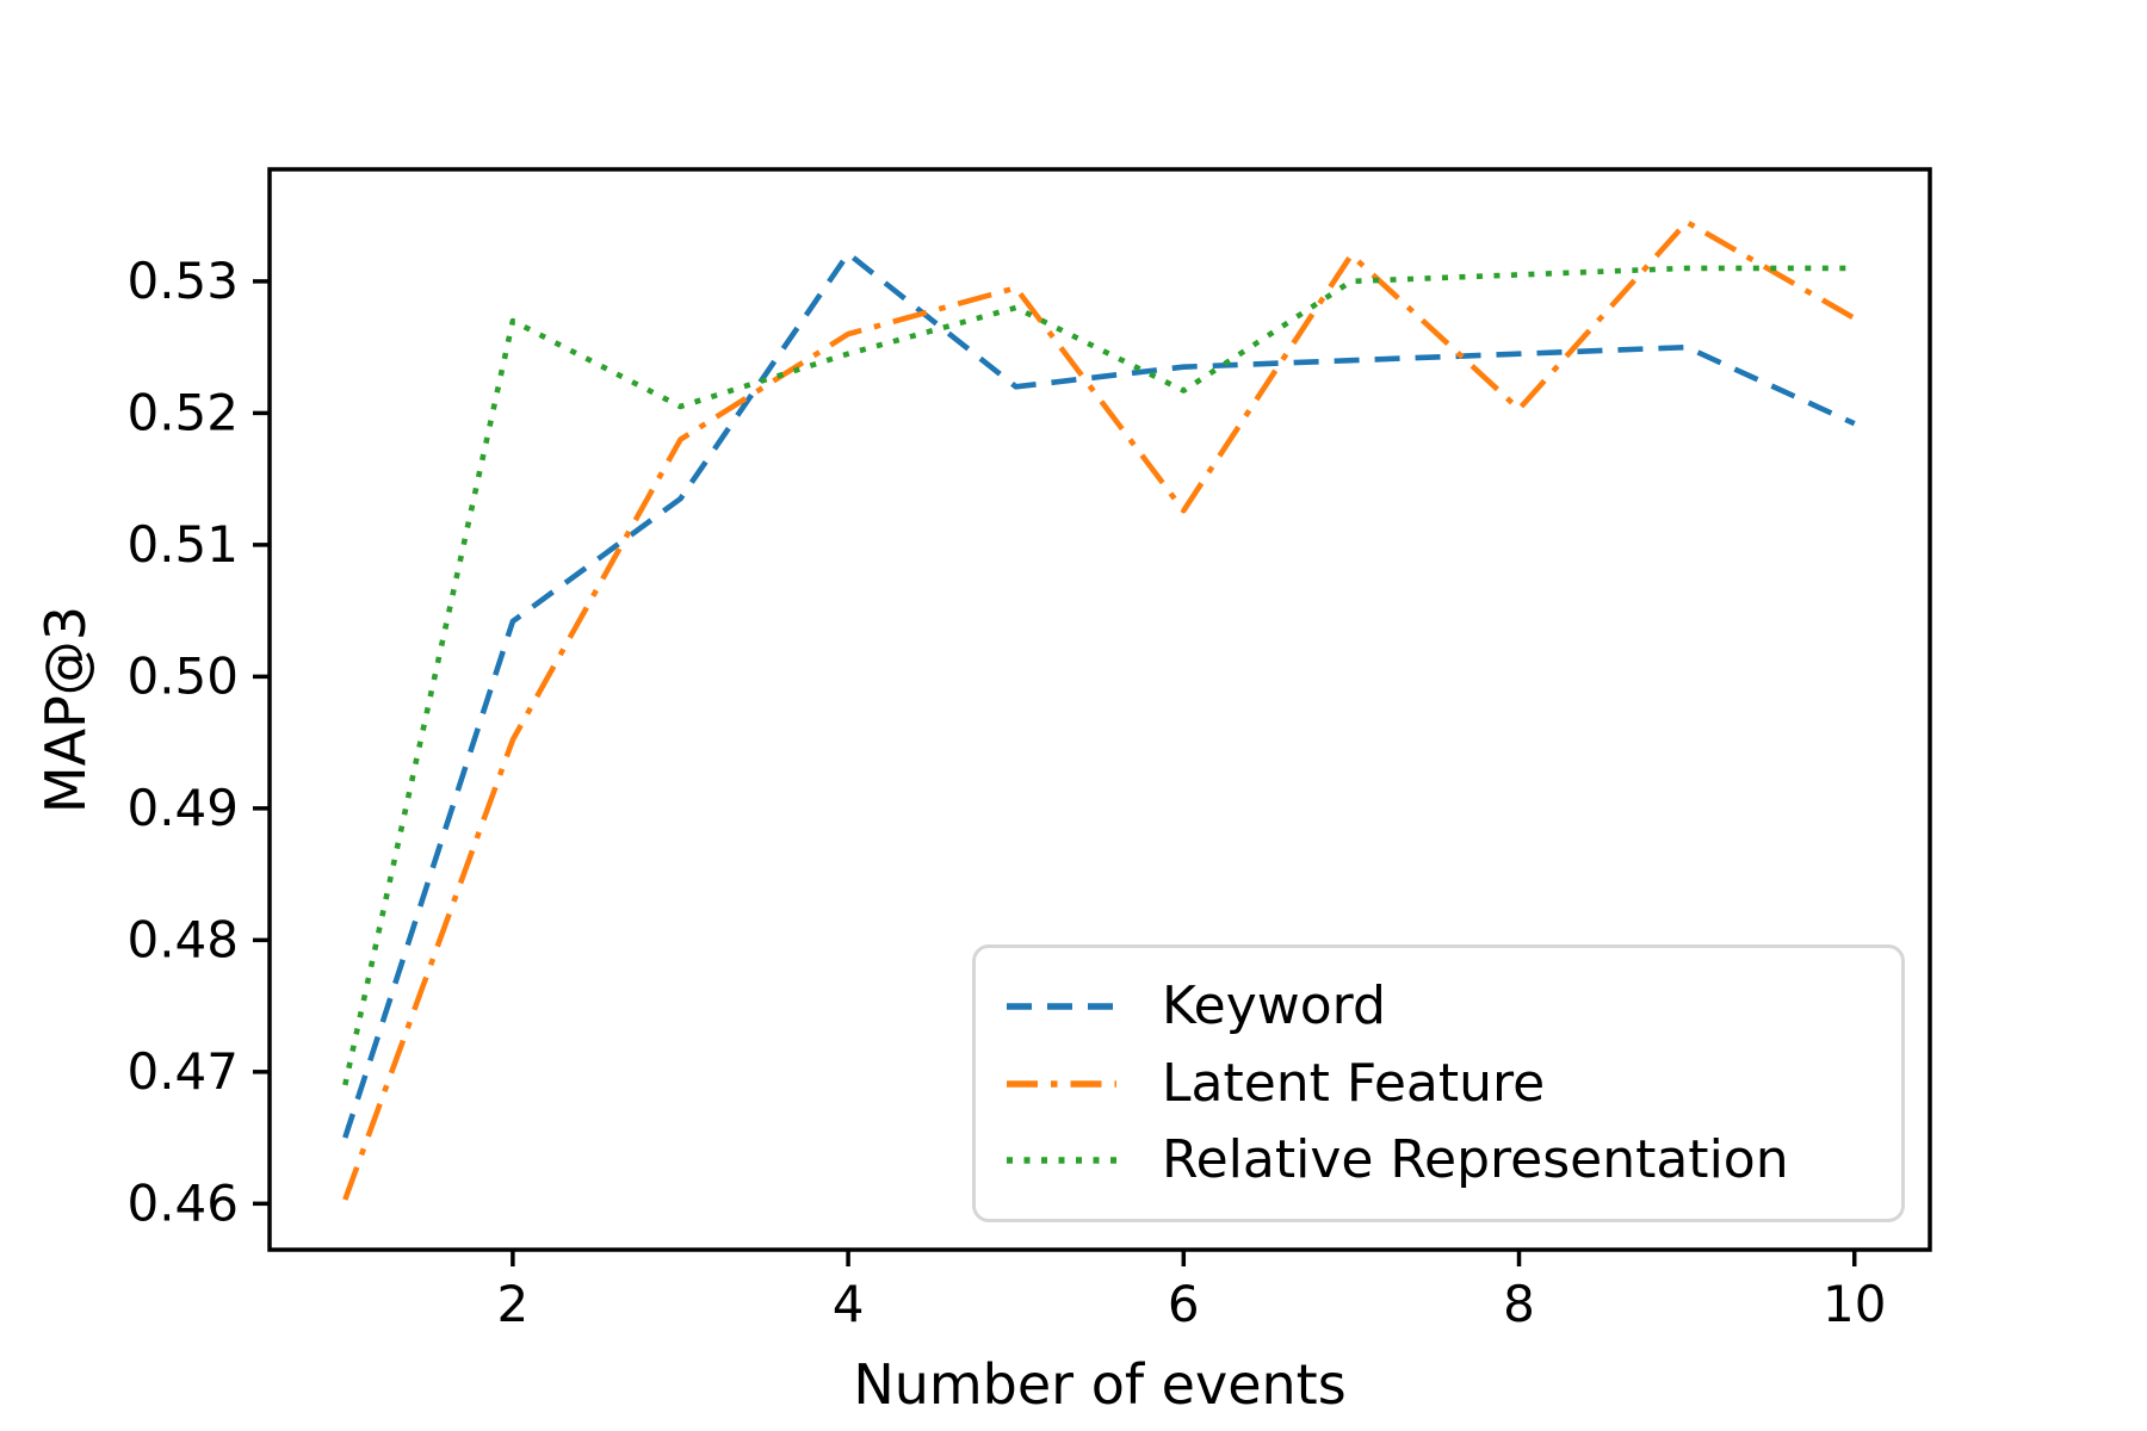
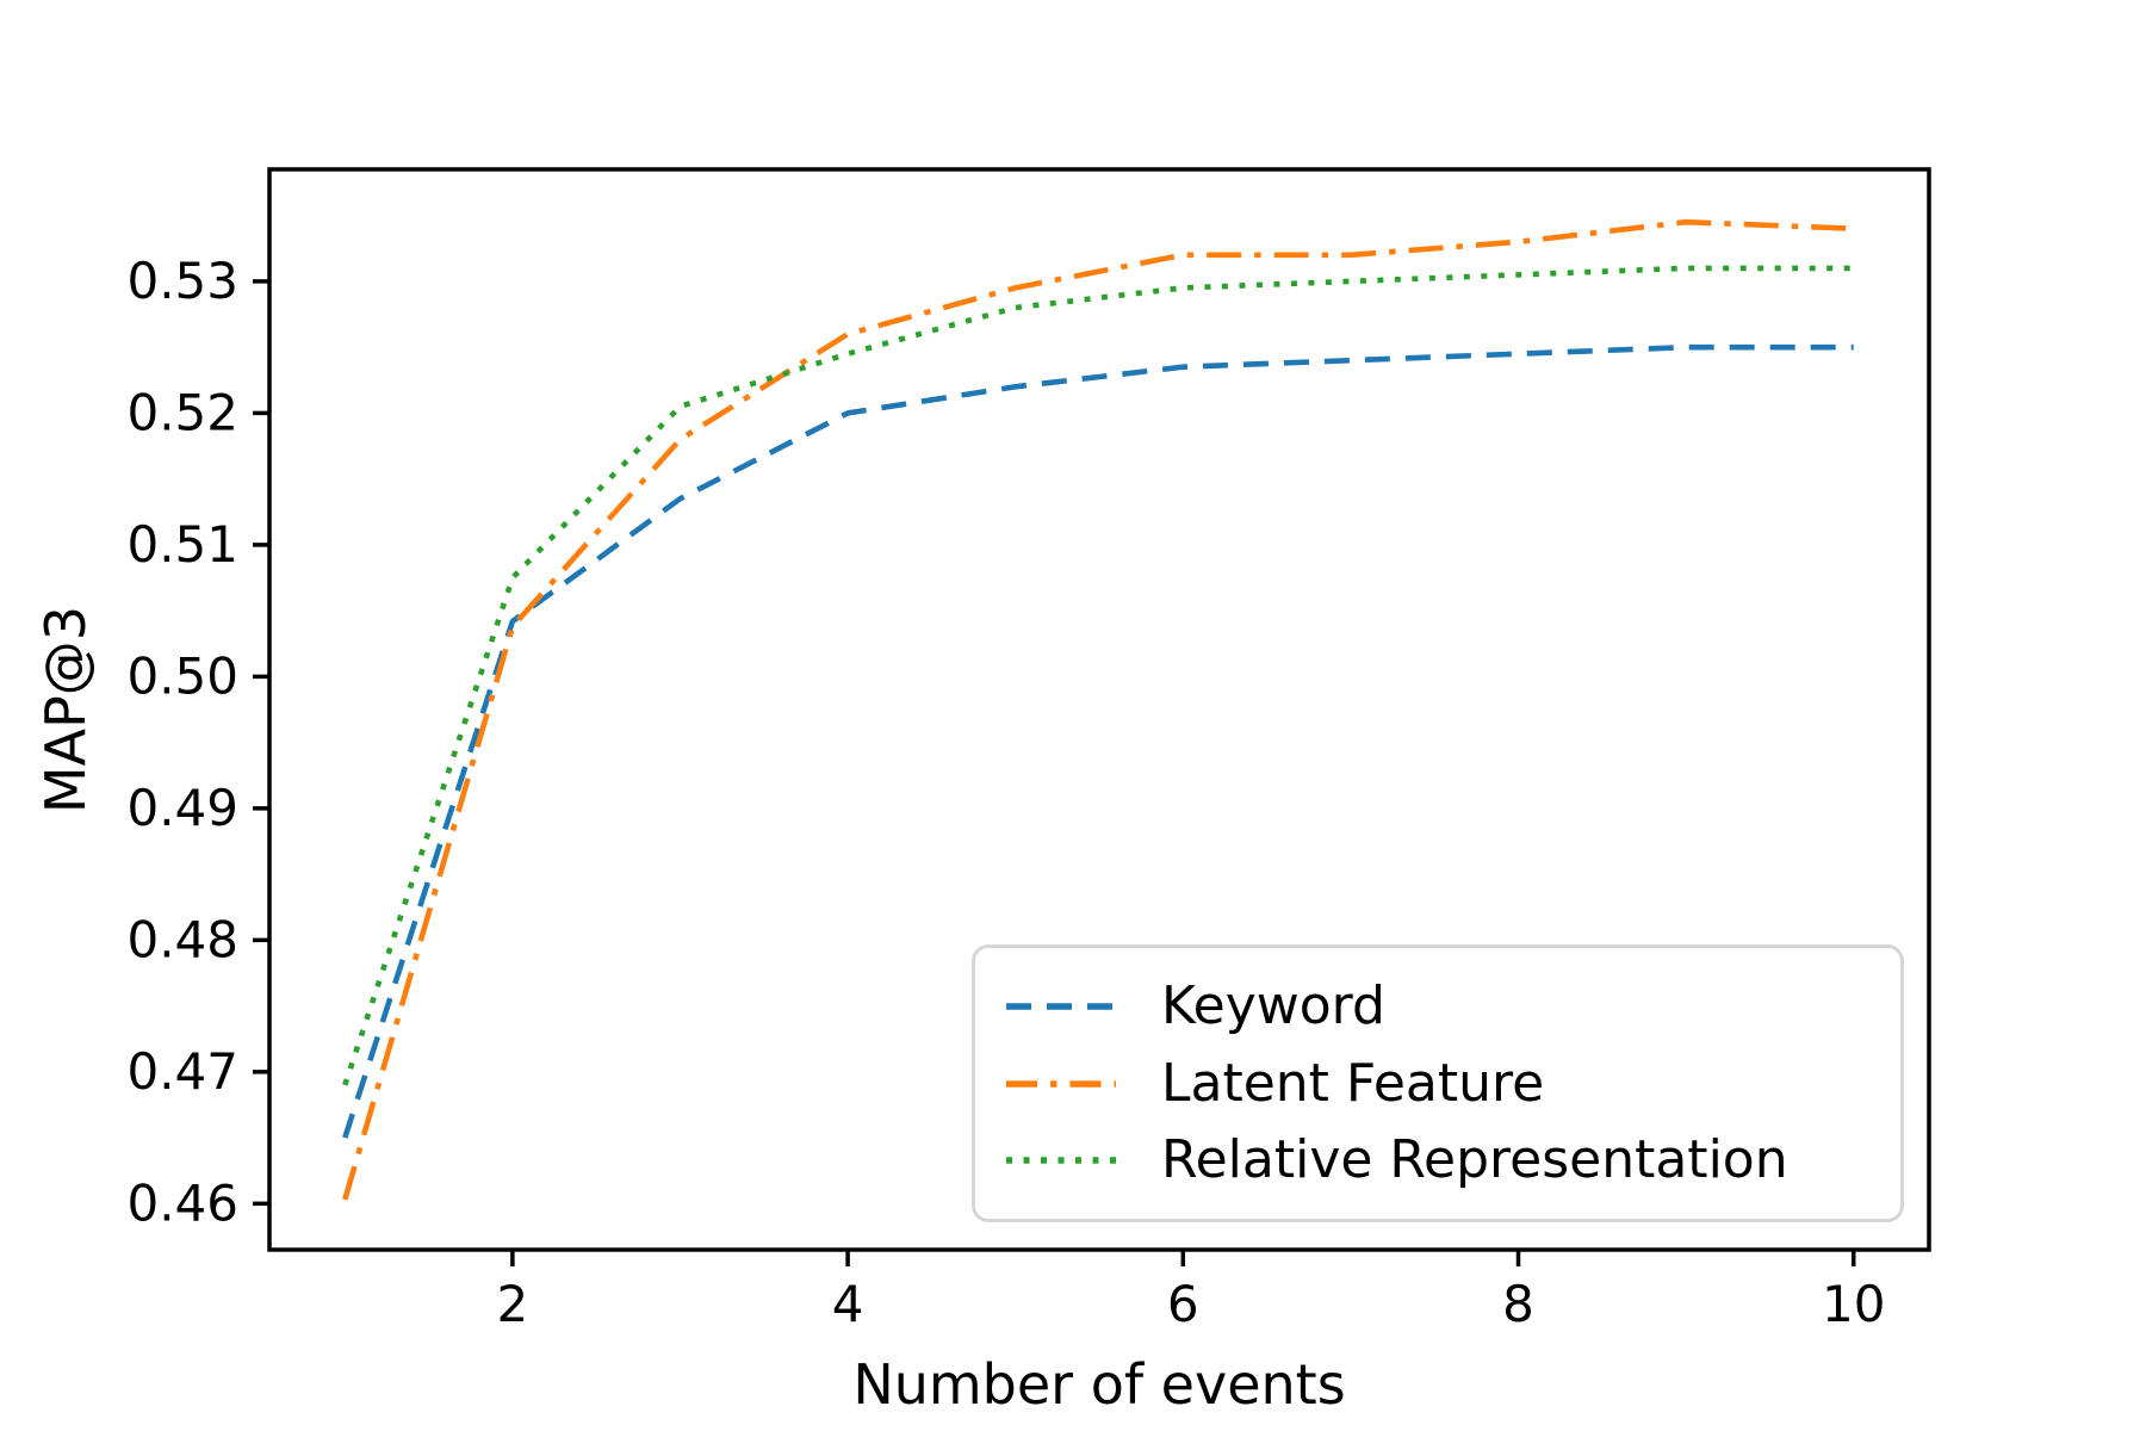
Latent Feature/2: 0.4952 -> 0.5038
Relative Representation/2: 0.5270 -> 0.5075
Keyword/4: 0.5321 -> 0.5200
Latent Feature/6: 0.5126 -> 0.5320
Relative Representation/6: 0.5217 -> 0.5295
Latent Feature/8: 0.5203 -> 0.5330
Keyword/10: 0.5192 -> 0.5250
Latent Feature/10: 0.5272 -> 0.5340
